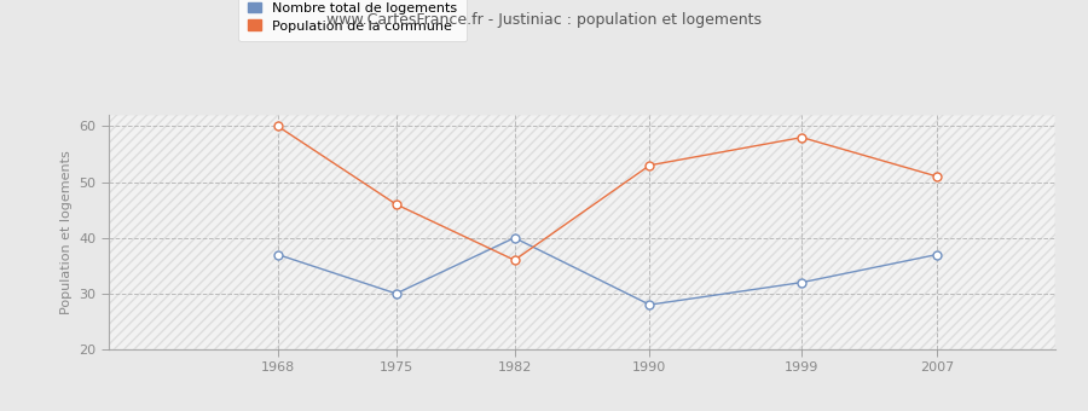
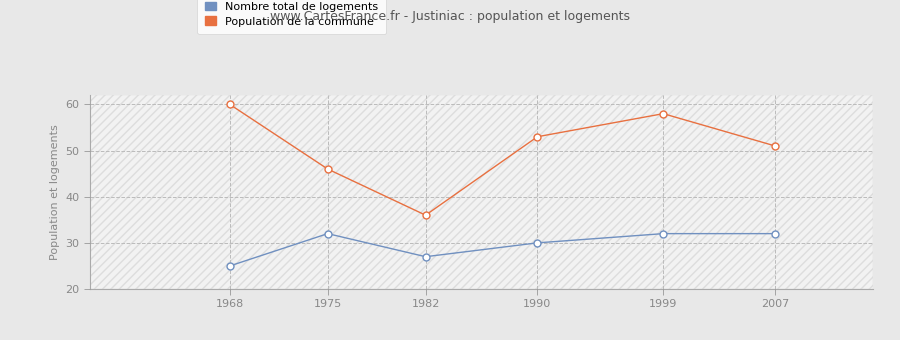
Nombre total de logements/1968: 37 -> 25
Nombre total de logements/1975: 30 -> 32
Nombre total de logements/1982: 40 -> 27
Nombre total de logements/1990: 28 -> 30
Nombre total de logements/2007: 37 -> 32
